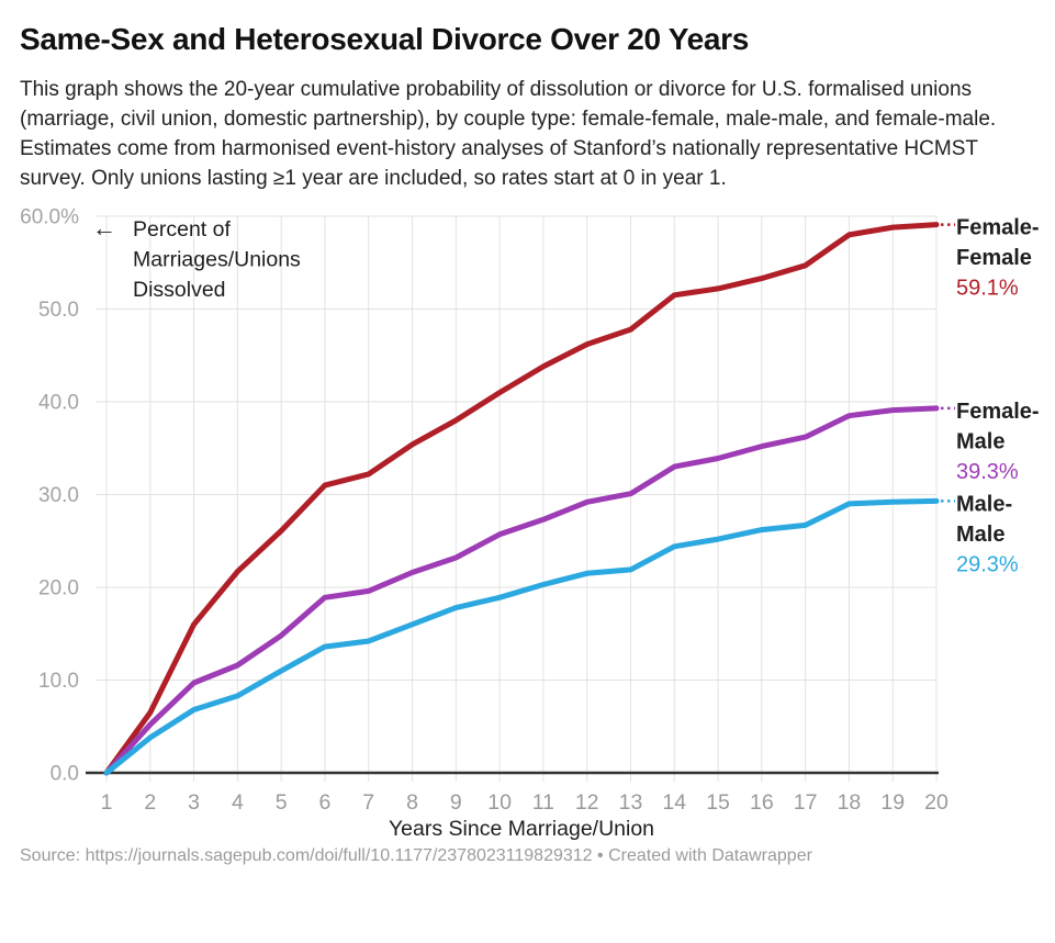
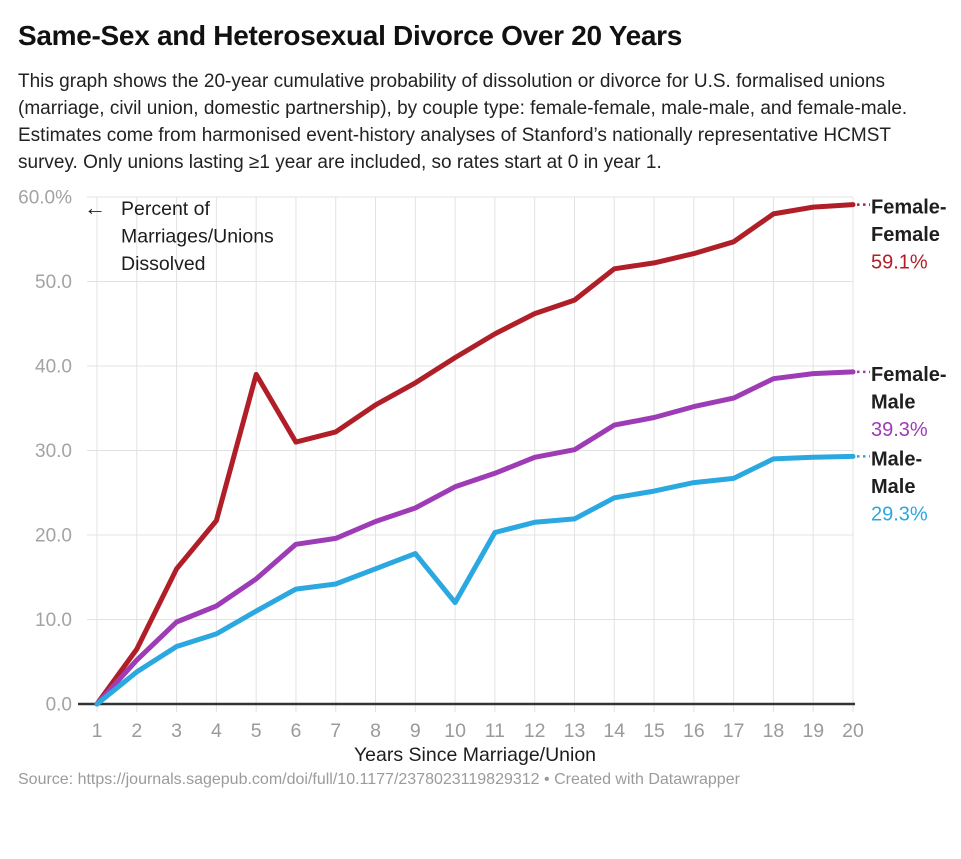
Female-Female/5: 26% -> 39%
Male-Male/10: 19% -> 12%
